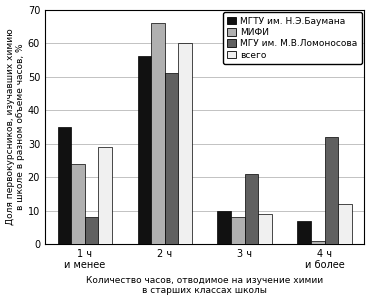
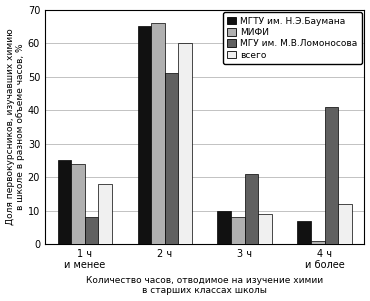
МГТУ им. Н.Э.Баумана/1 ч и менее: 35 -> 25
всего/1 ч и менее: 29 -> 18
МГТУ им. Н.Э.Баумана/2 ч: 56 -> 65
МГУ им. М.В.Ломоносова/4 ч и более: 32 -> 41
